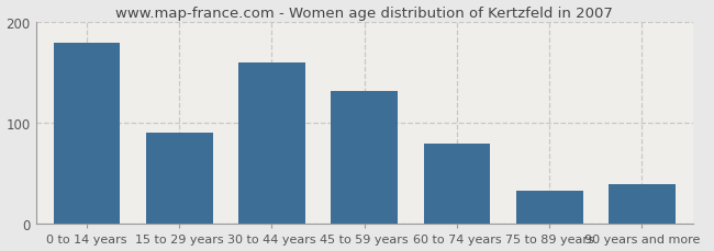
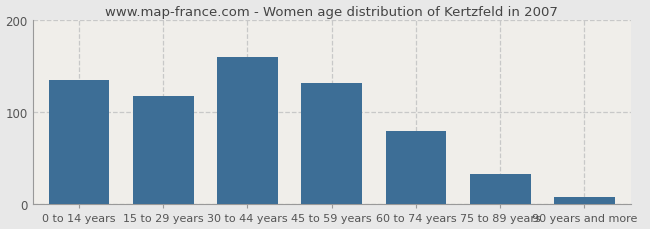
0 to 14 years: 180 -> 135
15 to 29 years: 90 -> 118
90 years and more: 40 -> 8
